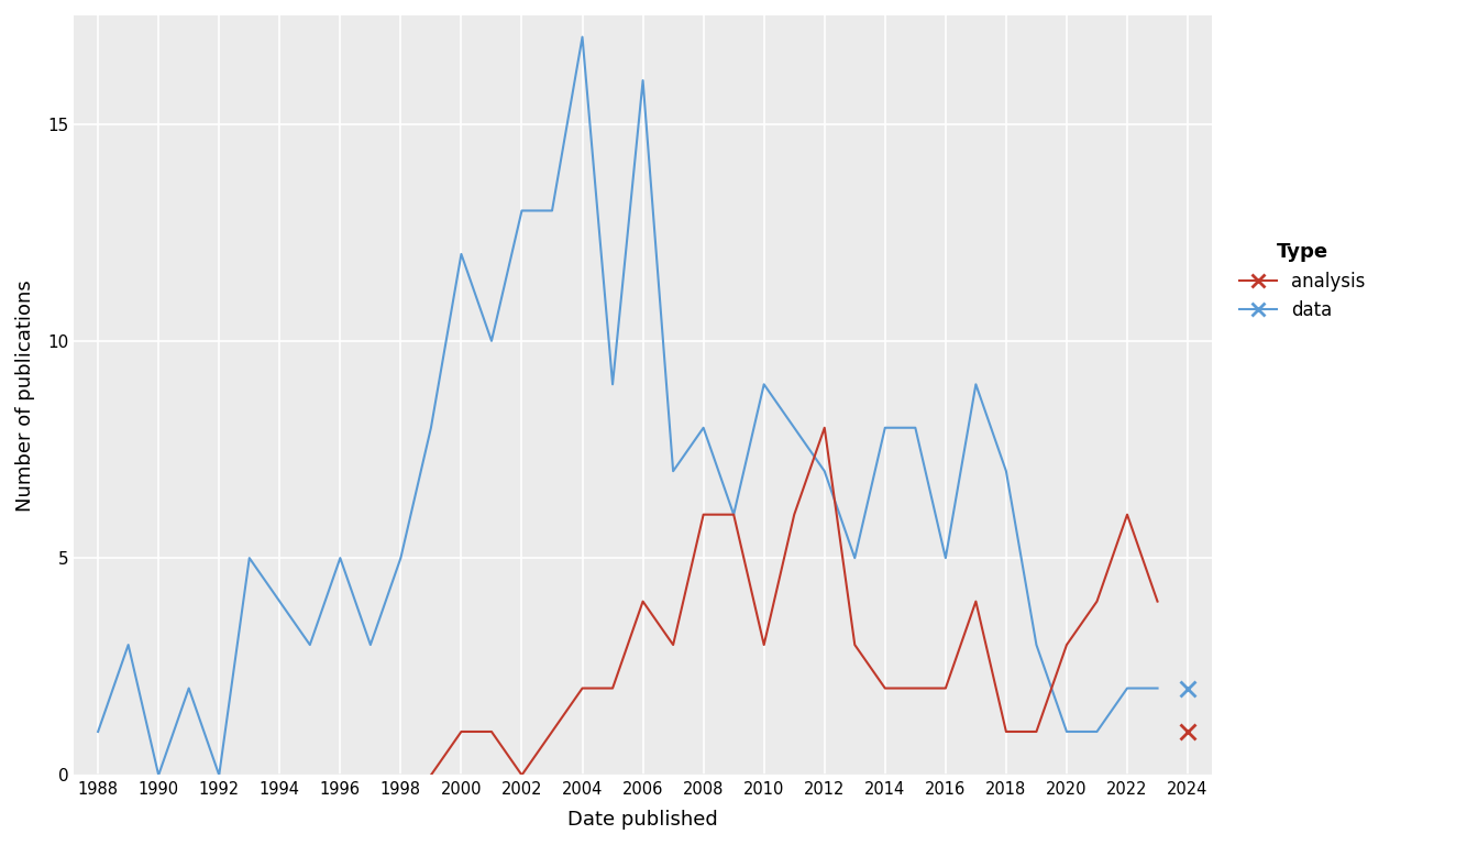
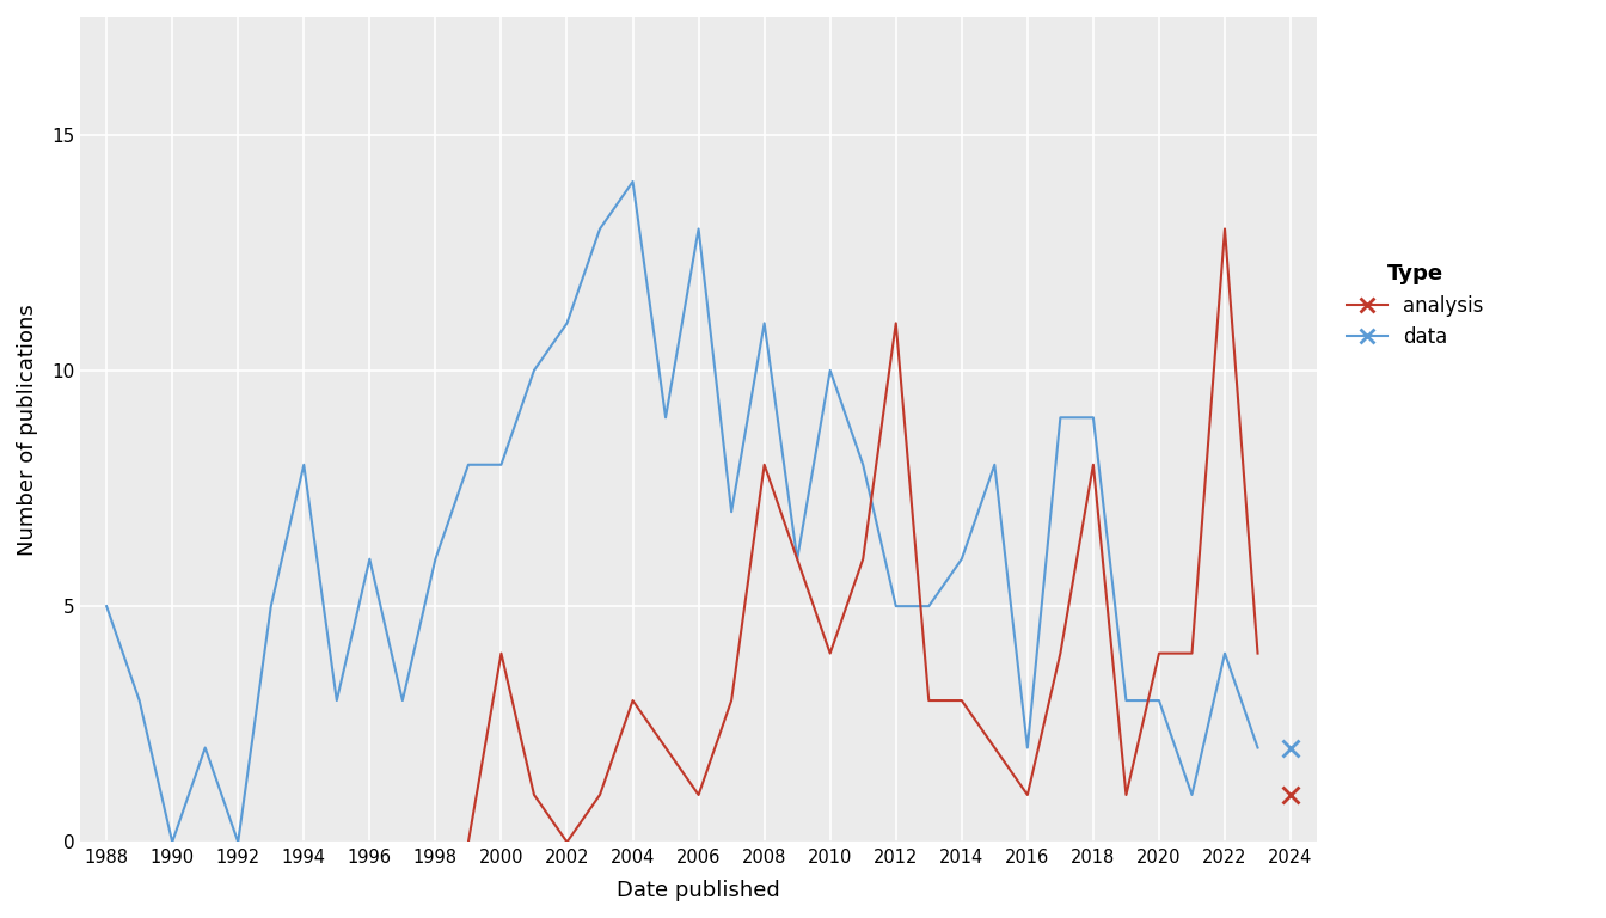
data/1988: 1 -> 5
data/1994: 4 -> 8
data/1996: 5 -> 6
data/1998: 5 -> 6
data/2000: 12 -> 8
analysis/2000: 1 -> 4
data/2002: 13 -> 11
data/2004: 17 -> 14
analysis/2004: 2 -> 3
data/2006: 16 -> 13
analysis/2006: 4 -> 1
data/2008: 8 -> 11
analysis/2008: 6 -> 8
data/2010: 9 -> 10
analysis/2010: 3 -> 4
data/2012: 7 -> 5
analysis/2012: 8 -> 11
data/2014: 8 -> 6
analysis/2014: 2 -> 3
data/2016: 5 -> 2
analysis/2016: 2 -> 1
data/2018: 7 -> 9
analysis/2018: 1 -> 8
data/2020: 1 -> 3
analysis/2020: 3 -> 4
data/2022: 2 -> 4
analysis/2022: 6 -> 13
